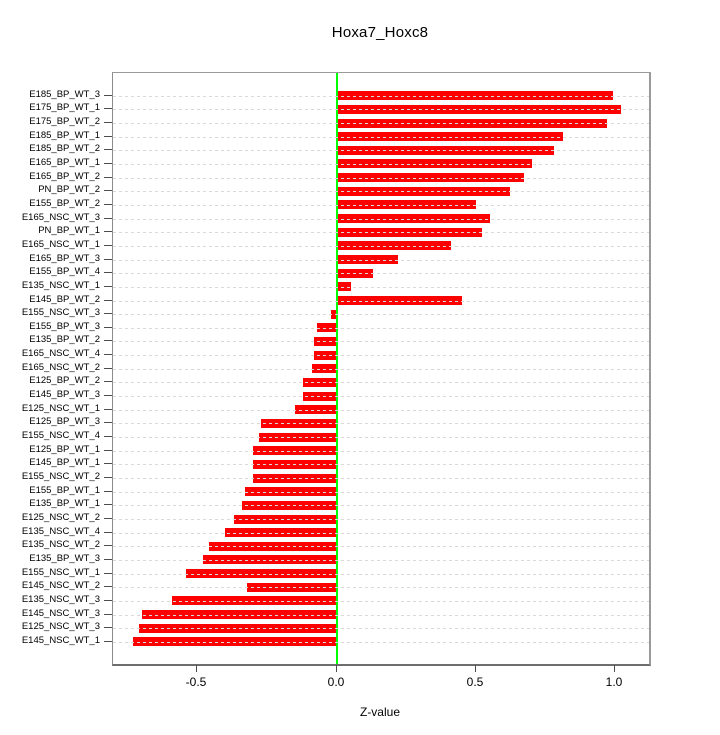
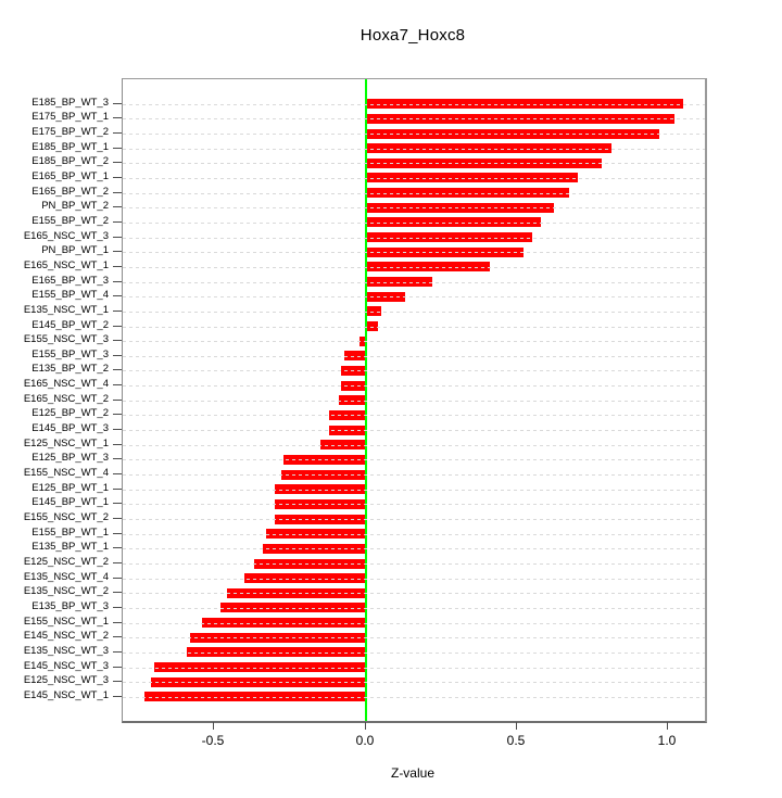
E185_BP_WT_3: 0.99 -> 1.05
E155_BP_WT_2: 0.50 -> 0.58
E145_BP_WT_2: 0.45 -> 0.04
E145_NSC_WT_2: -0.32 -> -0.58
